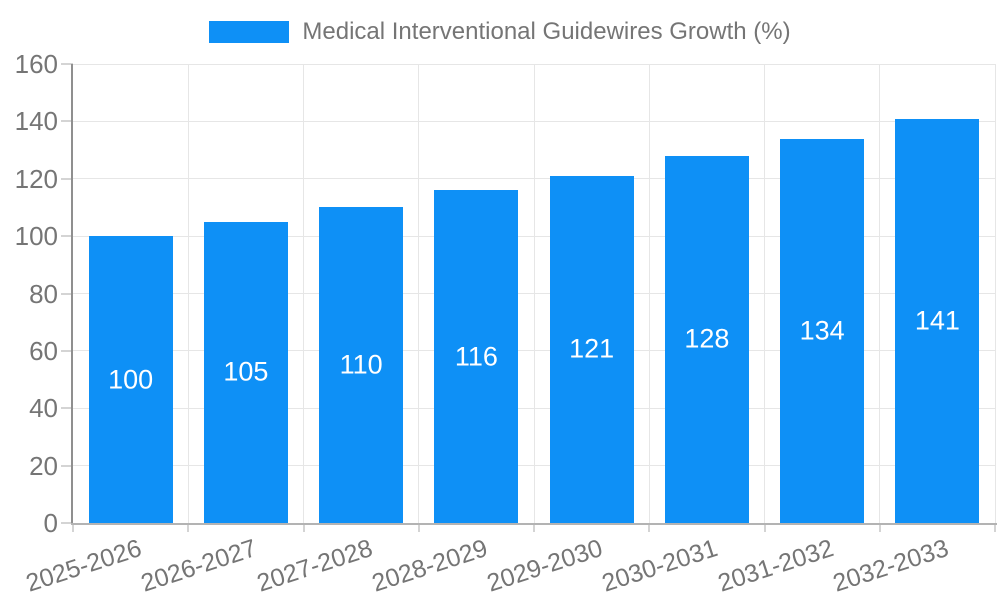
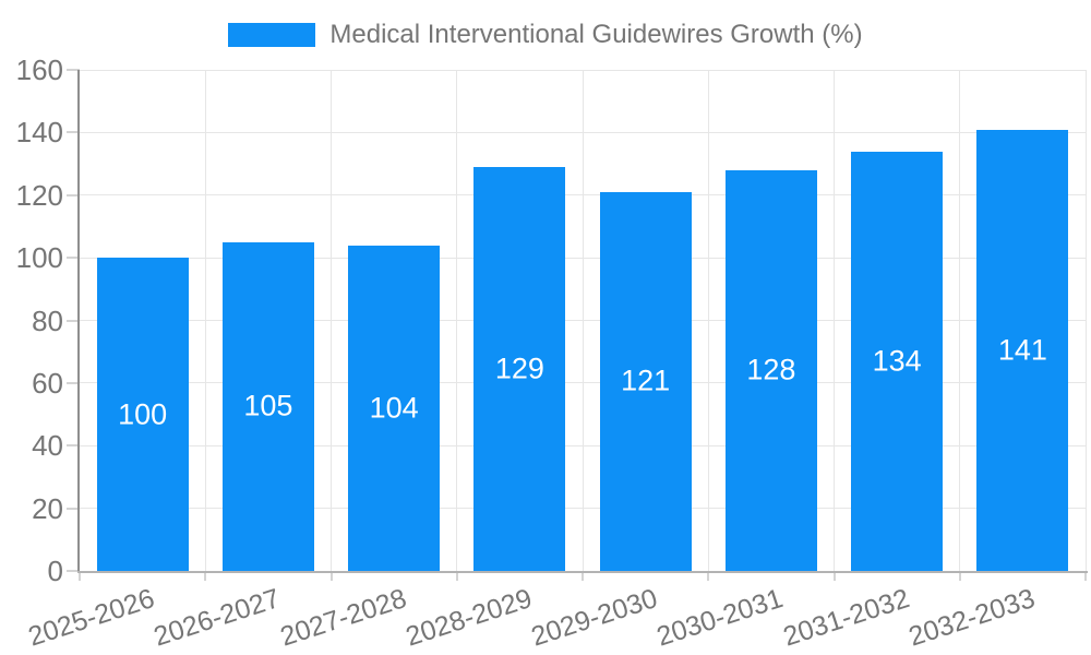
2027-2028: 110 -> 104
2028-2029: 116 -> 129
